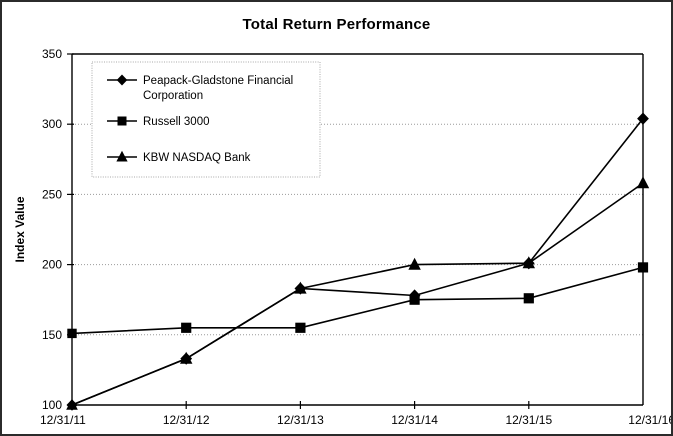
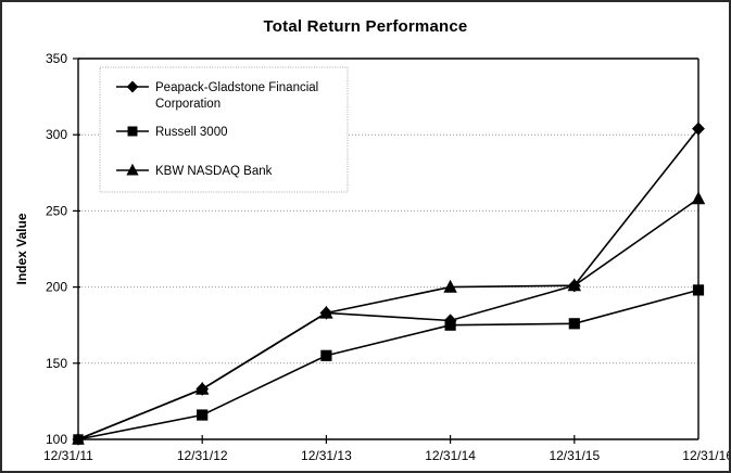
Russell 3000/12/31/11: 151 -> 100
Russell 3000/12/31/12: 155 -> 116
